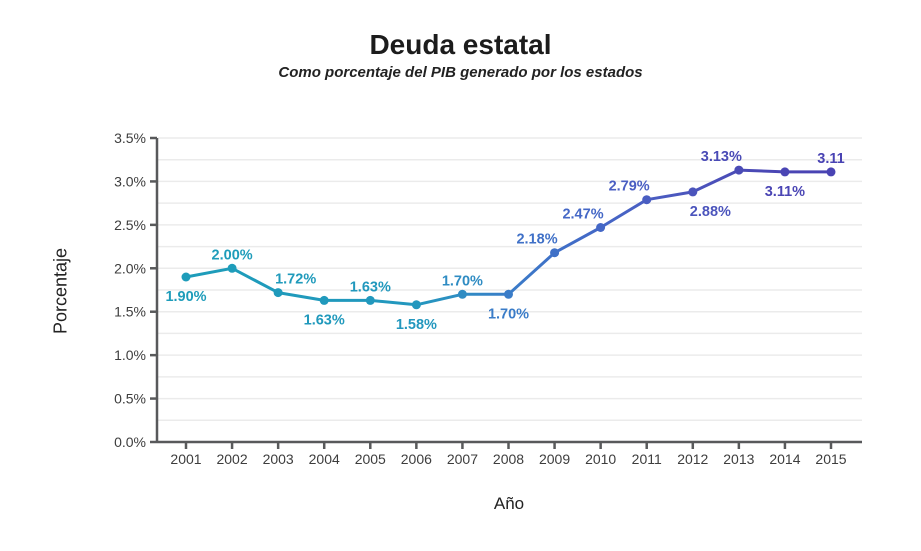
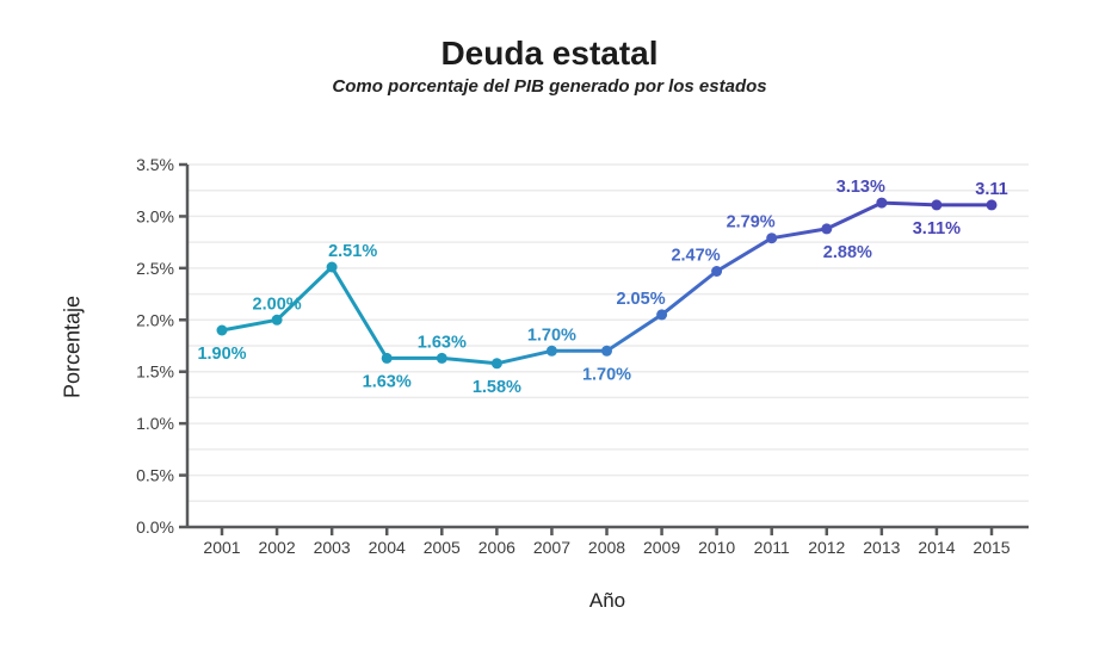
2003: 1.72% -> 2.51%
2009: 2.18% -> 2.05%
